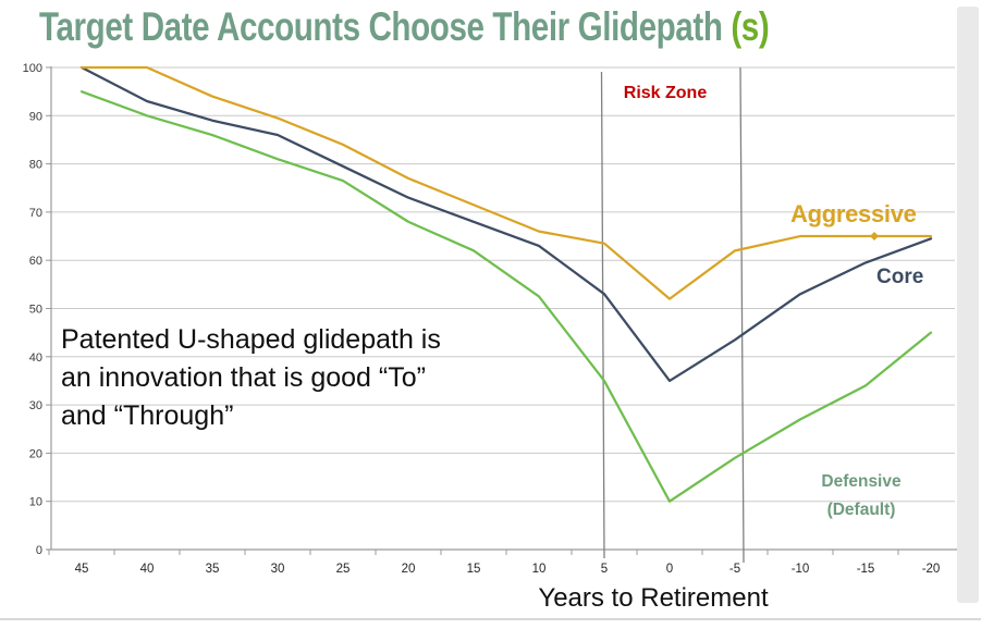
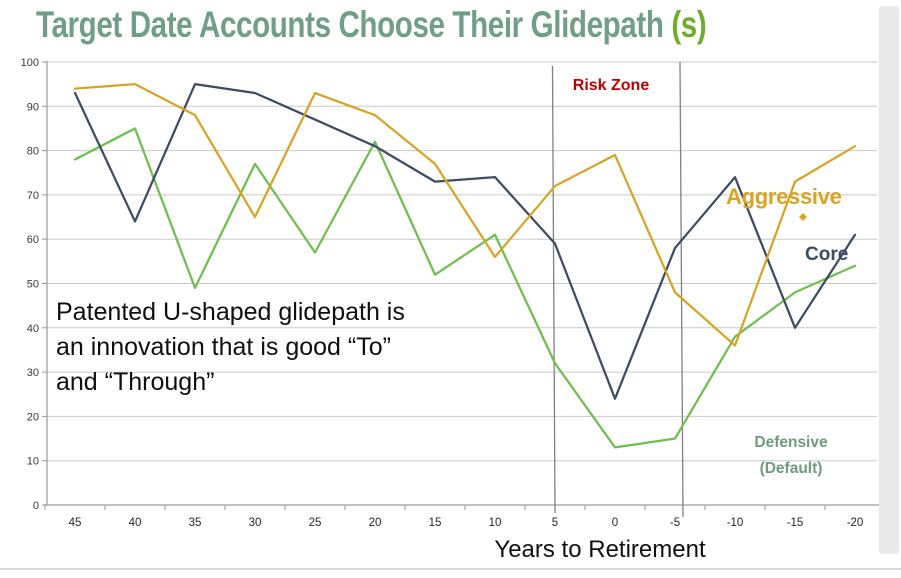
Aggressive/45: 100 -> 94
Core/45: 100 -> 93
Defensive (Default)/45: 95 -> 78
Aggressive/40: 100 -> 95
Core/40: 93 -> 64
Defensive (Default)/40: 90 -> 85
Aggressive/35: 94 -> 88
Core/35: 89 -> 95
Defensive (Default)/35: 86 -> 49
Aggressive/30: 90 -> 65
Core/30: 86 -> 93
Defensive (Default)/30: 81 -> 77
Aggressive/25: 84 -> 93
Core/25: 80 -> 87
Defensive (Default)/25: 76 -> 57
Aggressive/20: 77 -> 88
Core/20: 73 -> 81
Defensive (Default)/20: 68 -> 82
Aggressive/15: 72 -> 77
Core/15: 68 -> 73
Defensive (Default)/15: 62 -> 52
Aggressive/10: 66 -> 56
Core/10: 63 -> 74
Defensive (Default)/10: 52 -> 61
Aggressive/5: 64 -> 72
Core/5: 53 -> 59
Defensive (Default)/5: 35 -> 32
Aggressive/0: 52 -> 79
Core/0: 35 -> 24
Defensive (Default)/0: 10 -> 13
Aggressive/-5: 62 -> 48
Core/-5: 44 -> 58
Defensive (Default)/-5: 19 -> 15
Aggressive/-10: 65 -> 36
Core/-10: 53 -> 74
Defensive (Default)/-10: 27 -> 38
Aggressive/-15: 65 -> 73
Core/-15: 60 -> 40
Defensive (Default)/-15: 34 -> 48
Aggressive/-20: 65 -> 81
Core/-20: 64 -> 61
Defensive (Default)/-20: 45 -> 54
